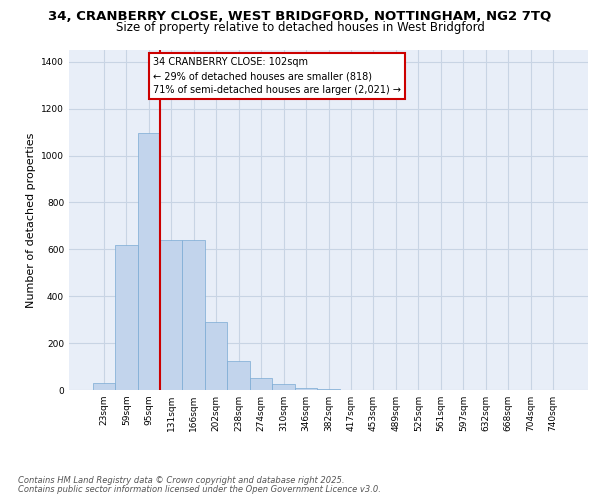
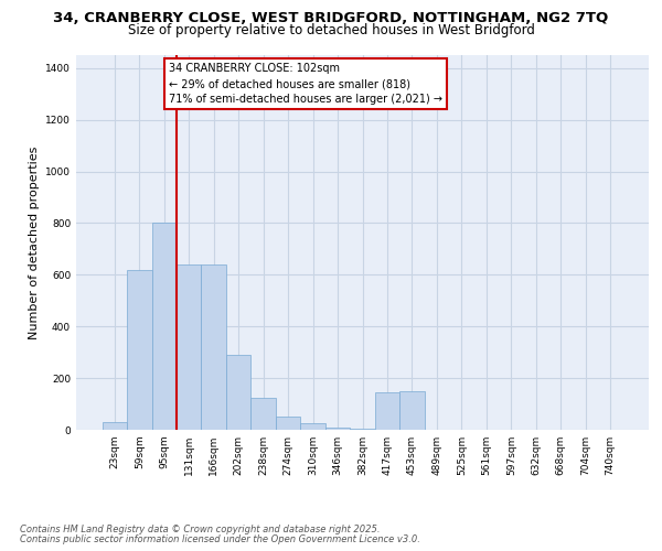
95sqm: 1095 -> 800
417sqm: 2 -> 145
453sqm: 1 -> 150
